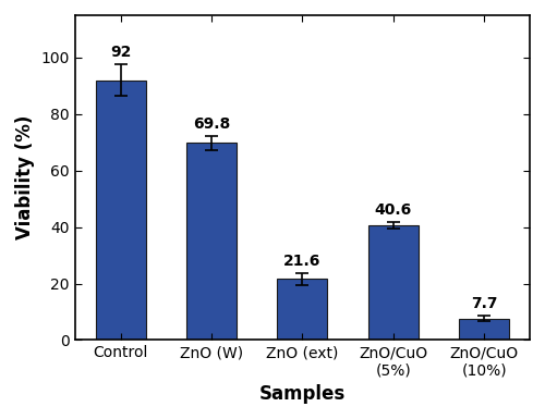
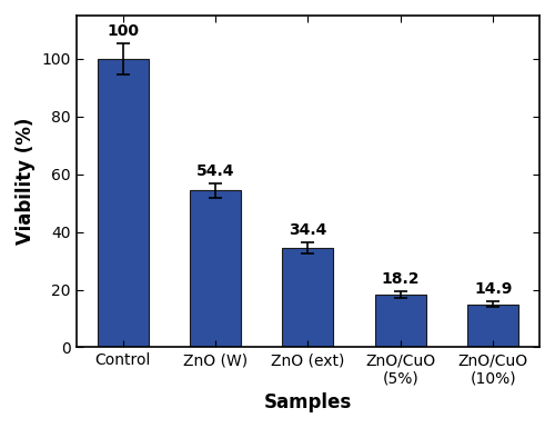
Control: 92 -> 100
ZnO (W): 69.8 -> 54.4
ZnO (ext): 21.6 -> 34.4
ZnO/CuO (5%): 40.6 -> 18.2
ZnO/CuO (10%): 7.7 -> 14.9
